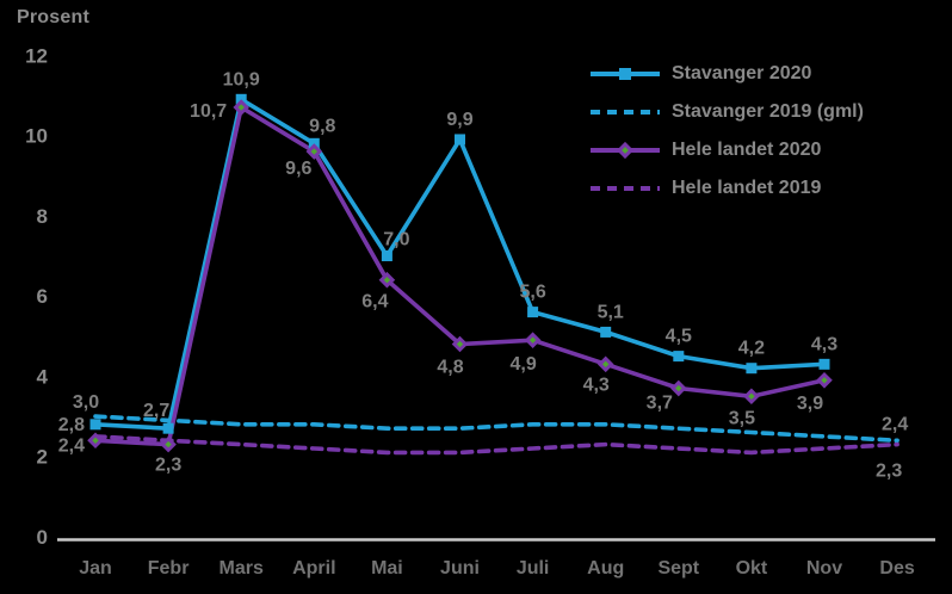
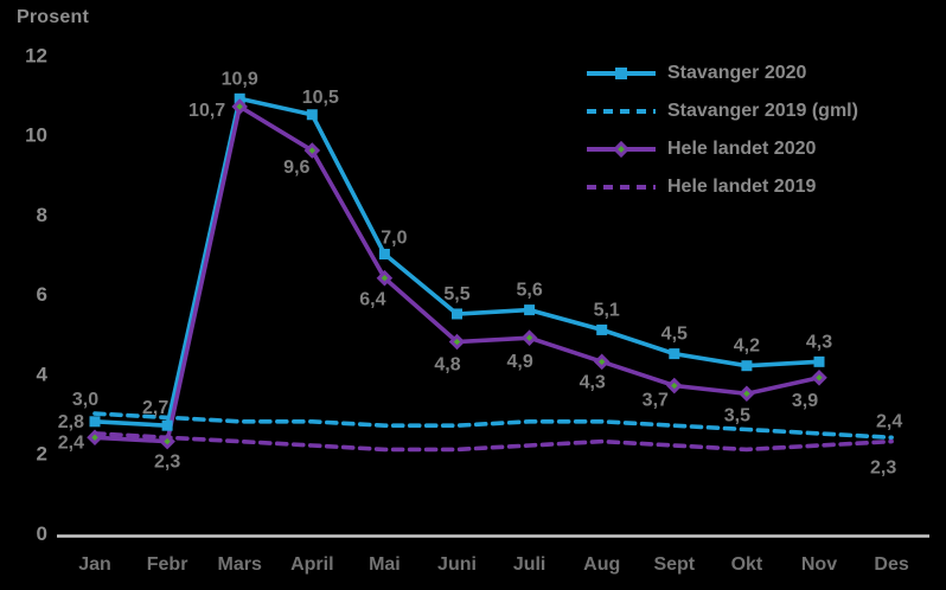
Stavanger 2020/April: 9,8 -> 10,5
Stavanger 2020/Juni: 9,9 -> 5,5
